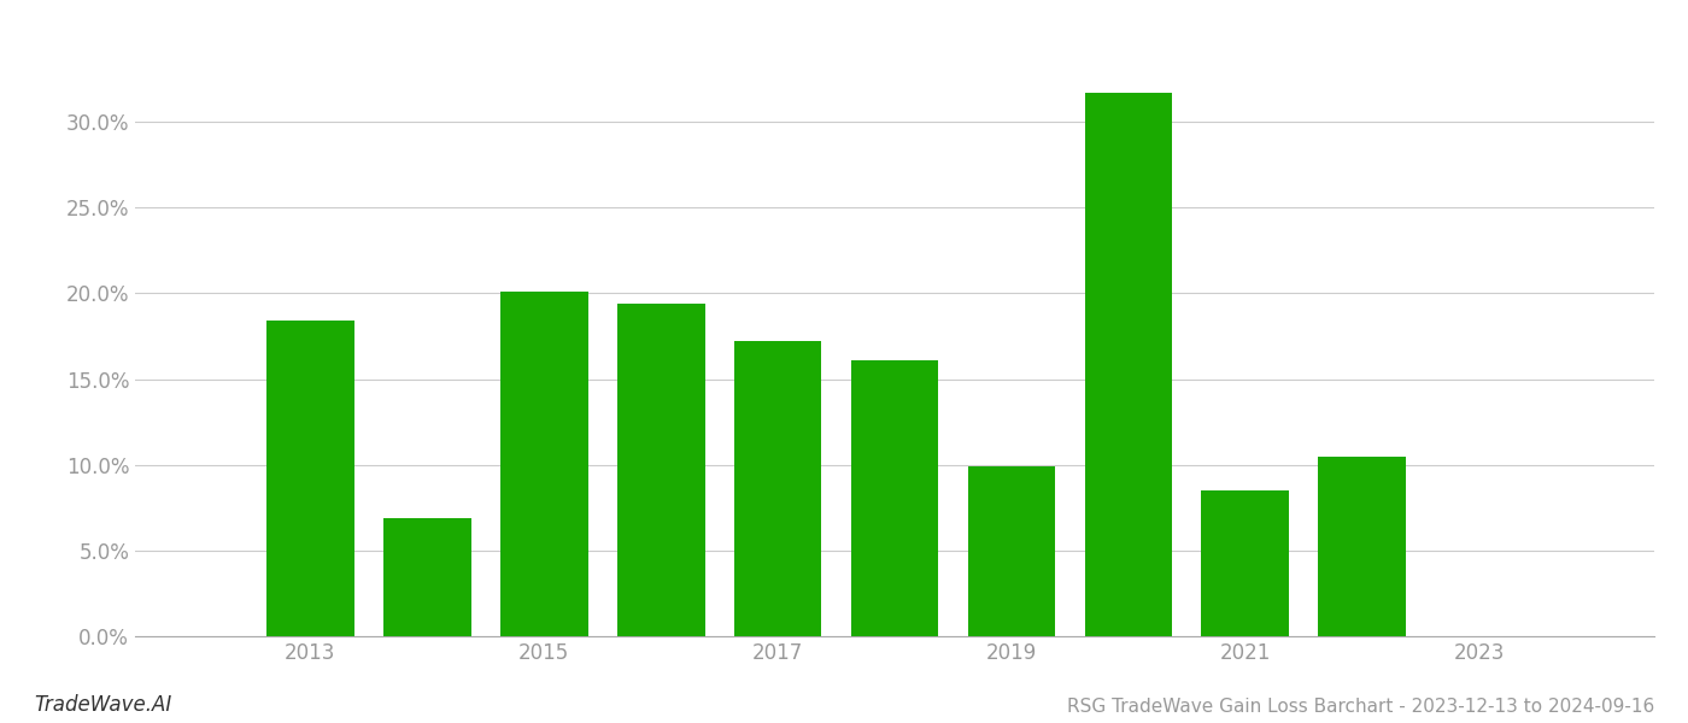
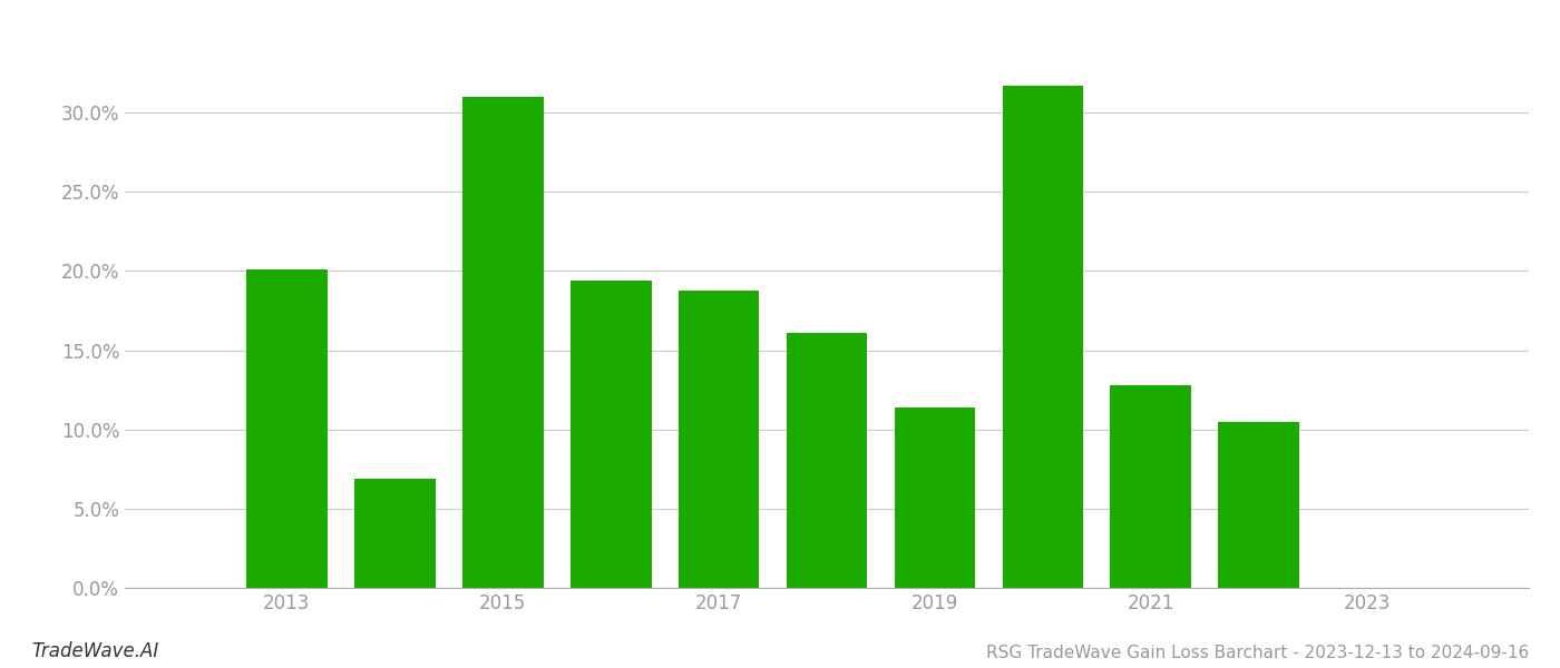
2013: 18.4% -> 20.1%
2015: 20.1% -> 31.0%
2017: 17.2% -> 18.8%
2019: 9.9% -> 11.4%
2021: 8.5% -> 12.8%
